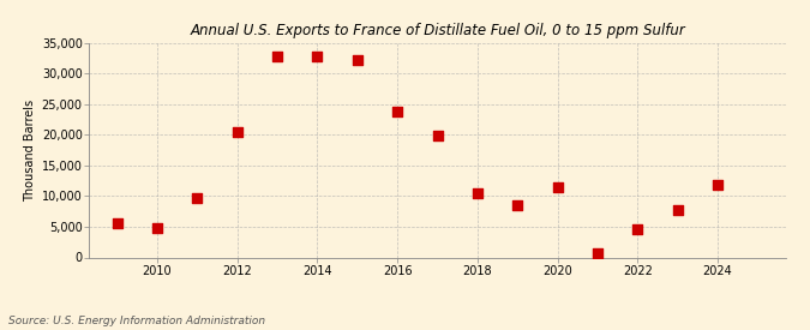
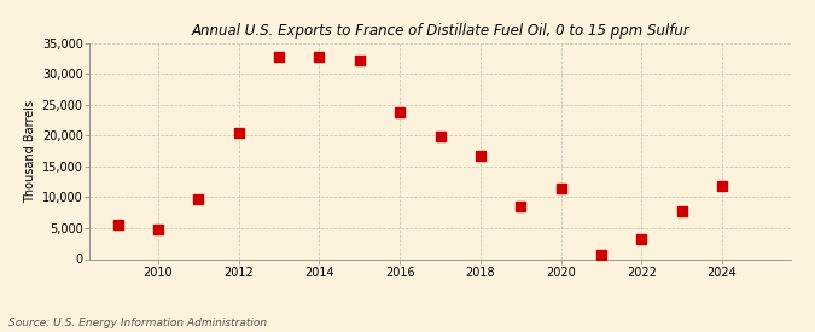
2018: 10,400 -> 16,700
2022: 4,600 -> 3,200
